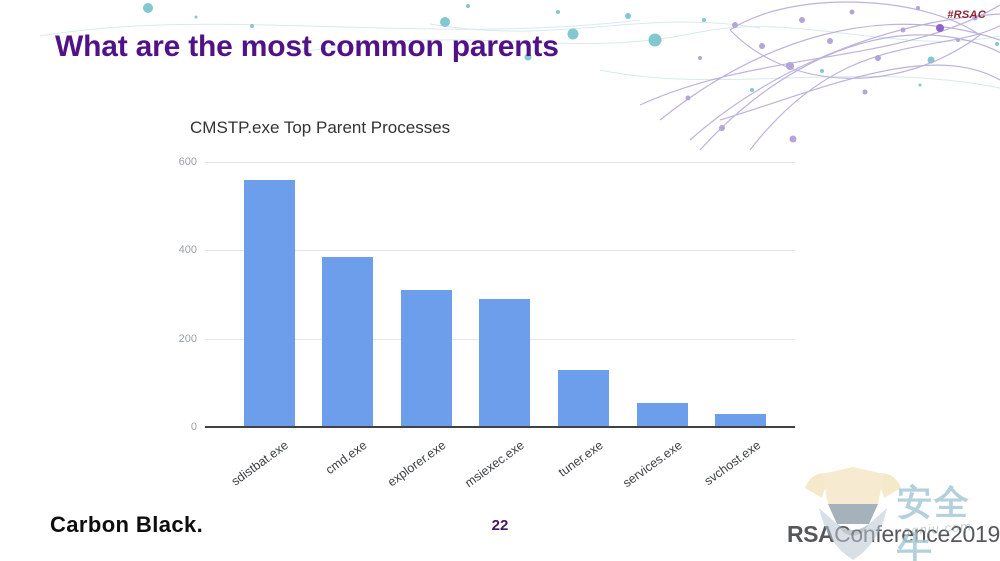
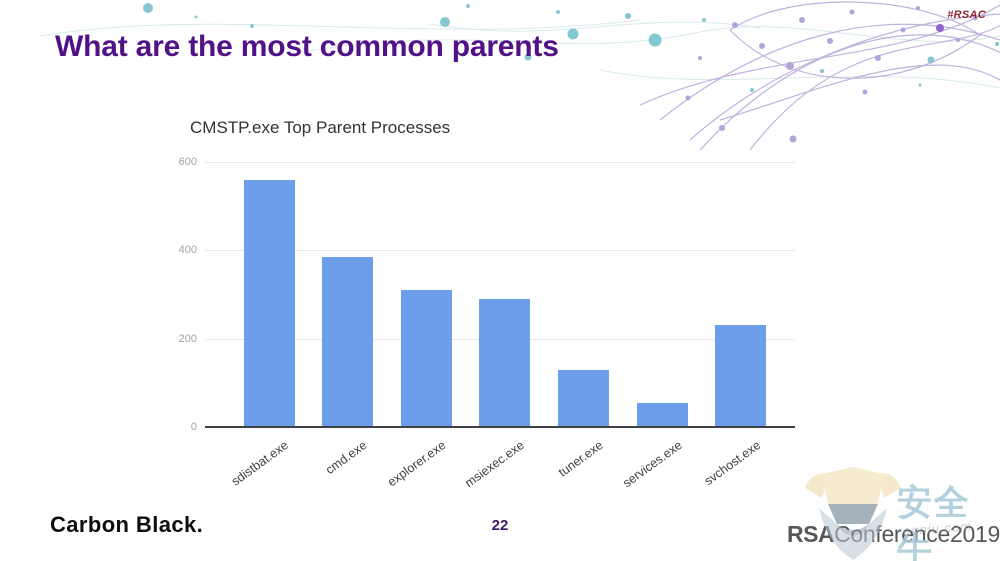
svchost.exe: 30 -> 230
